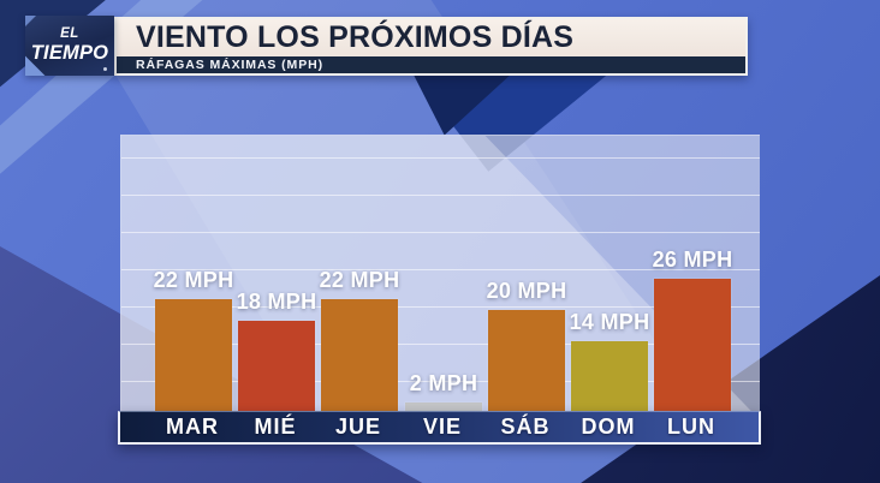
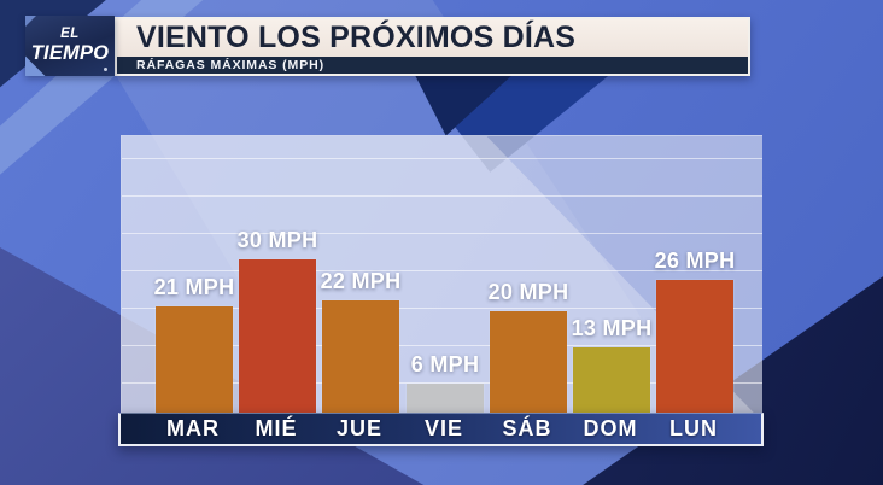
MAR: 22 -> 21
MIÉ: 18 -> 30
VIE: 2 -> 6
DOM: 14 -> 13
